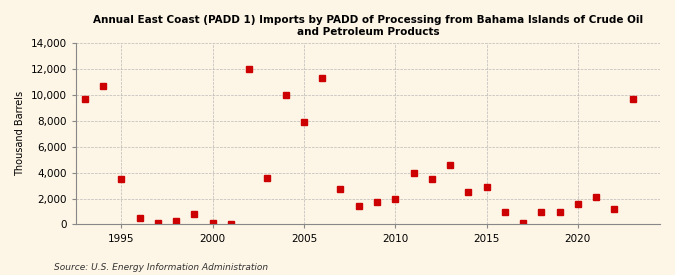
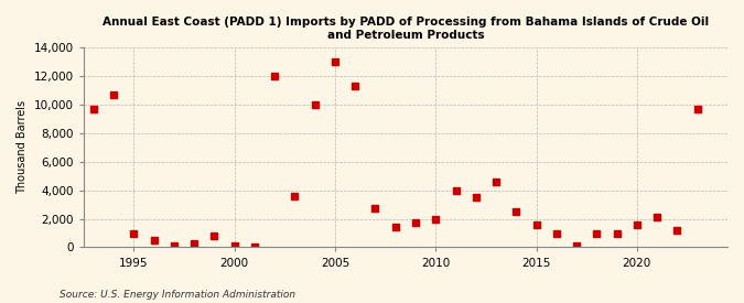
1995: 3,500 -> 1,000
2005: 7,900 -> 13,000
2015: 2,900 -> 1,600
